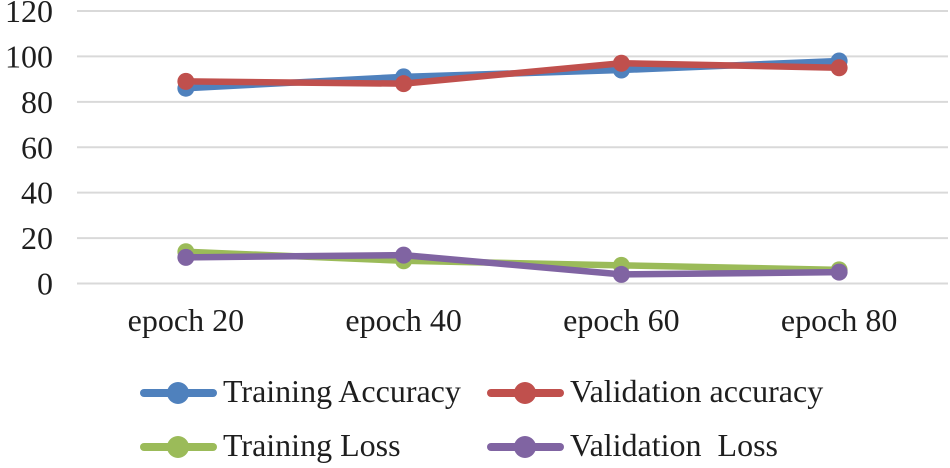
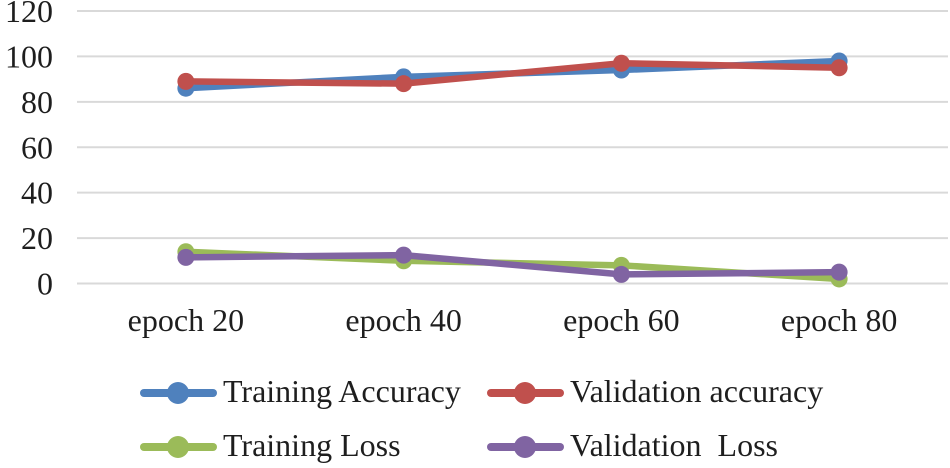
Training Loss/epoch 80: 6 -> 2
